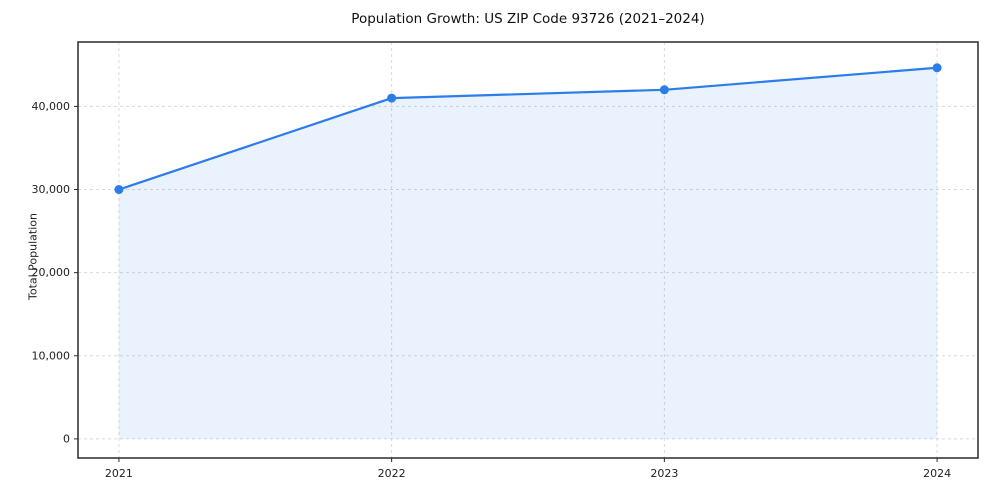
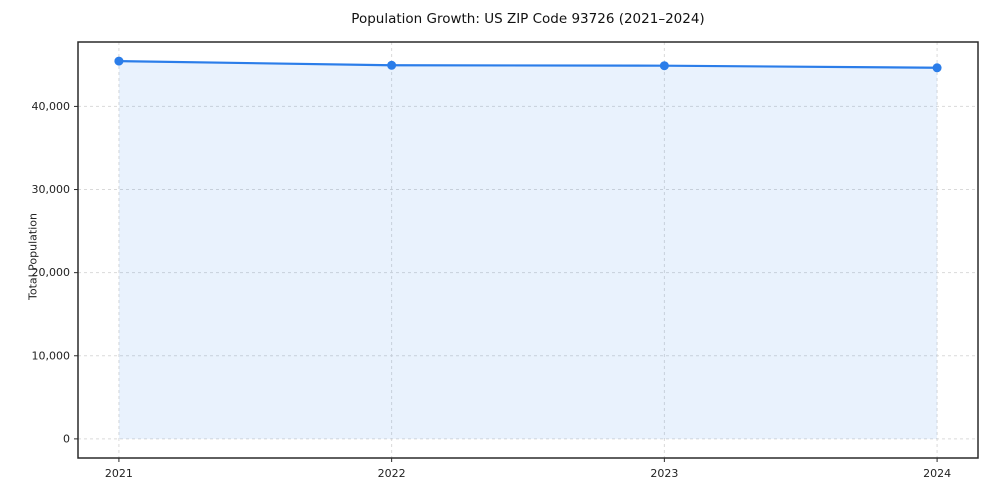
2021: 30000 -> 45000
2022: 41000 -> 45000
2023: 42000 -> 45000
